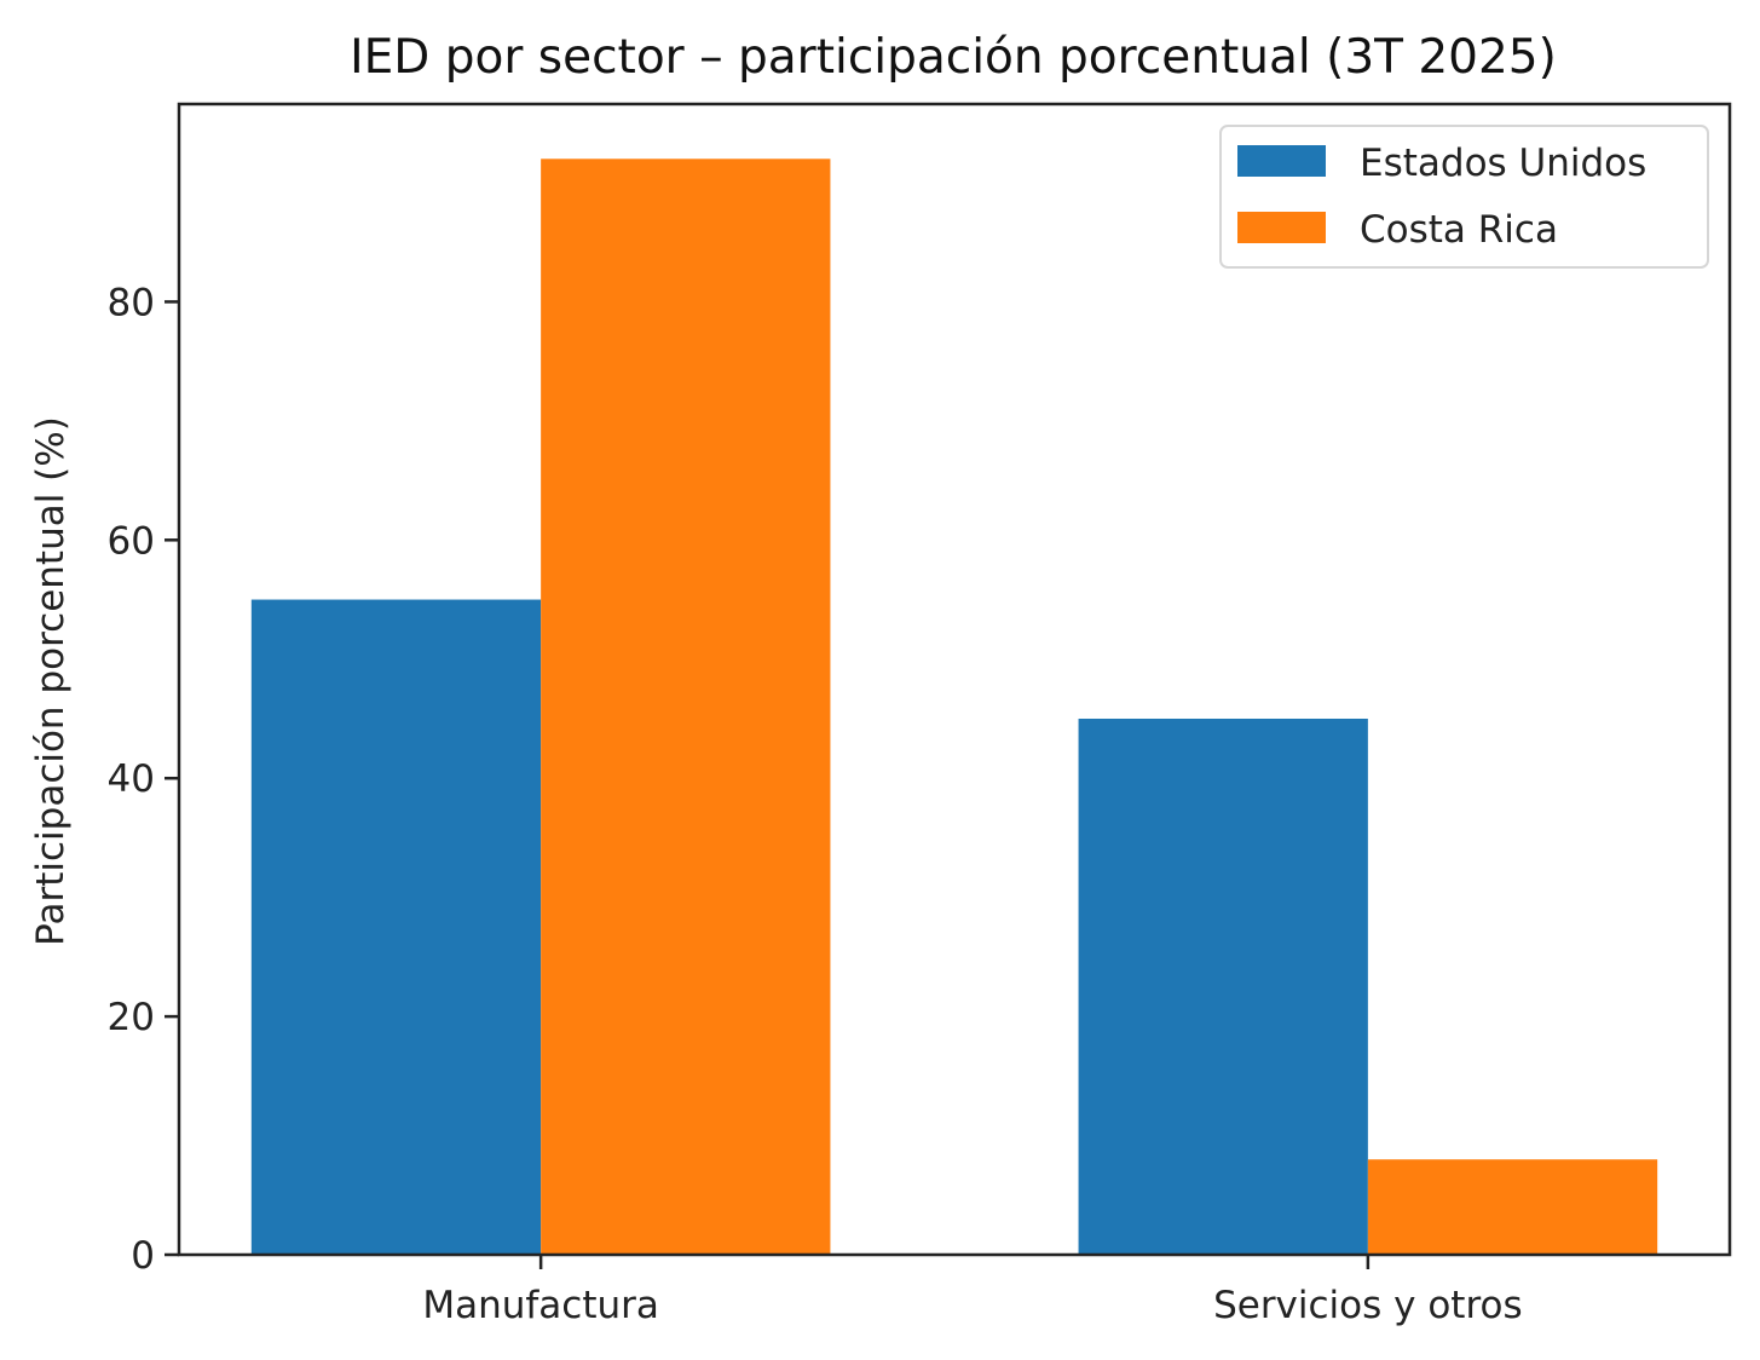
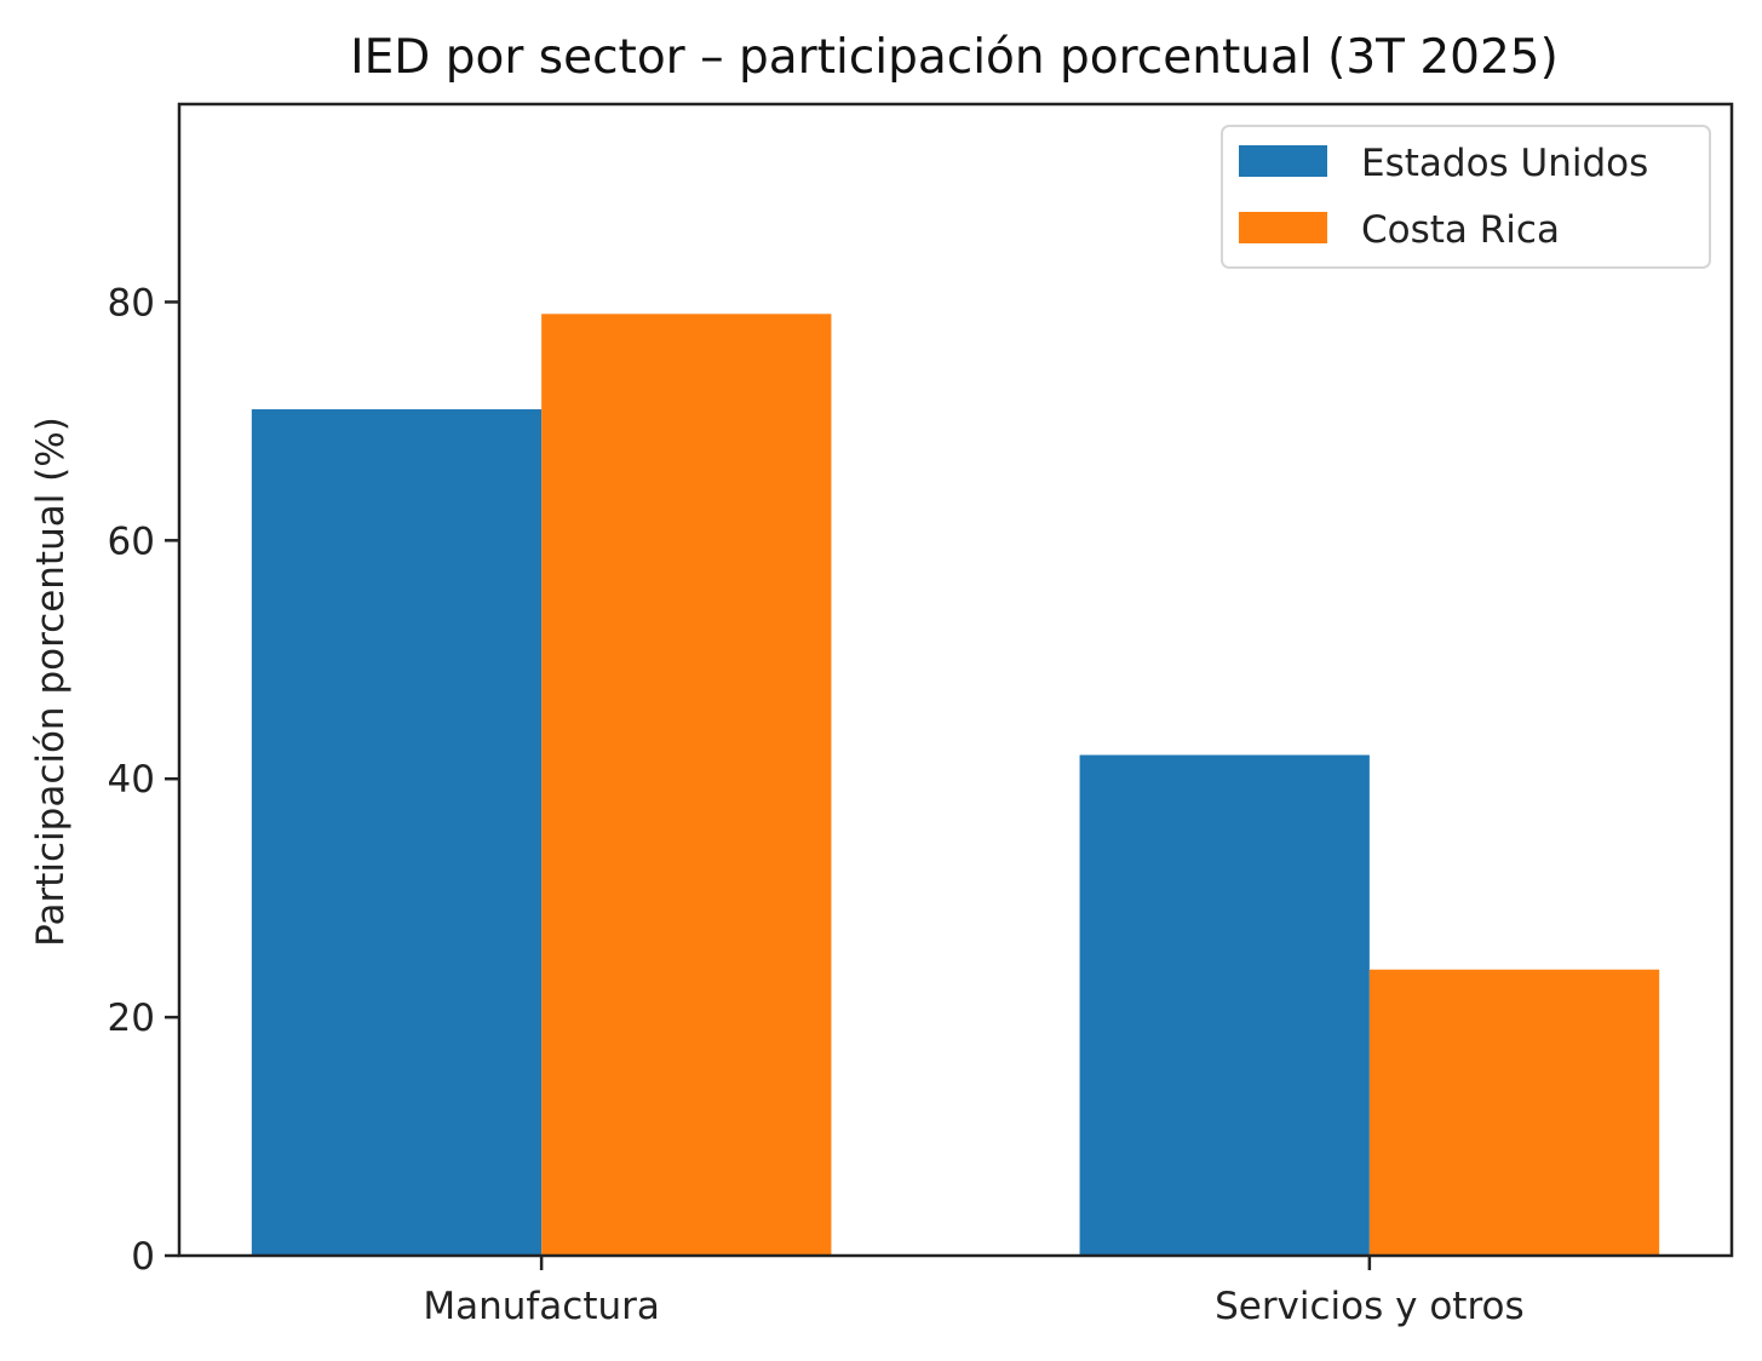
Estados Unidos/Manufactura: 55 -> 71
Costa Rica/Manufactura: 92 -> 79
Estados Unidos/Servicios y otros: 45 -> 42
Costa Rica/Servicios y otros: 8 -> 24
